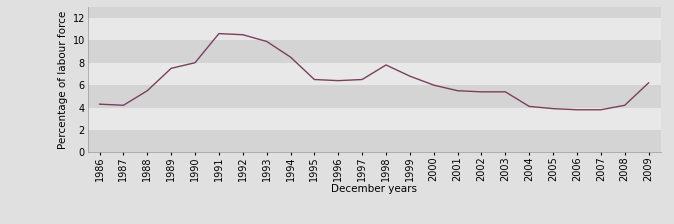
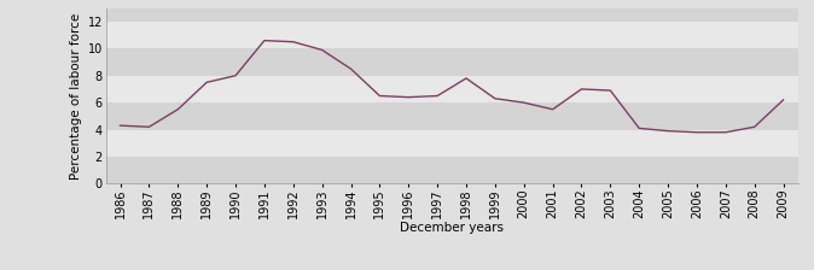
1999: 6.8 -> 6.3
2002: 5.4 -> 7.0
2003: 5.4 -> 6.9
